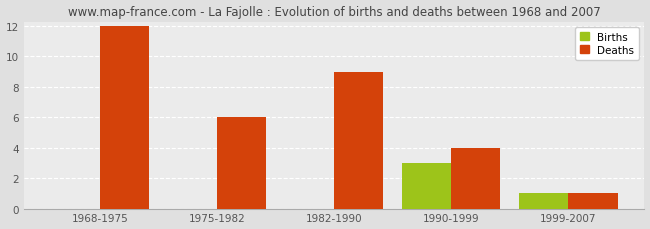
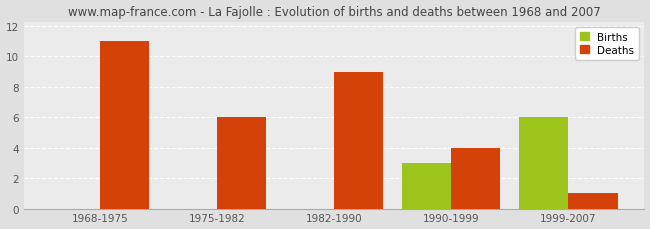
Deaths/1968-1975: 12 -> 11
Births/1999-2007: 1 -> 6
